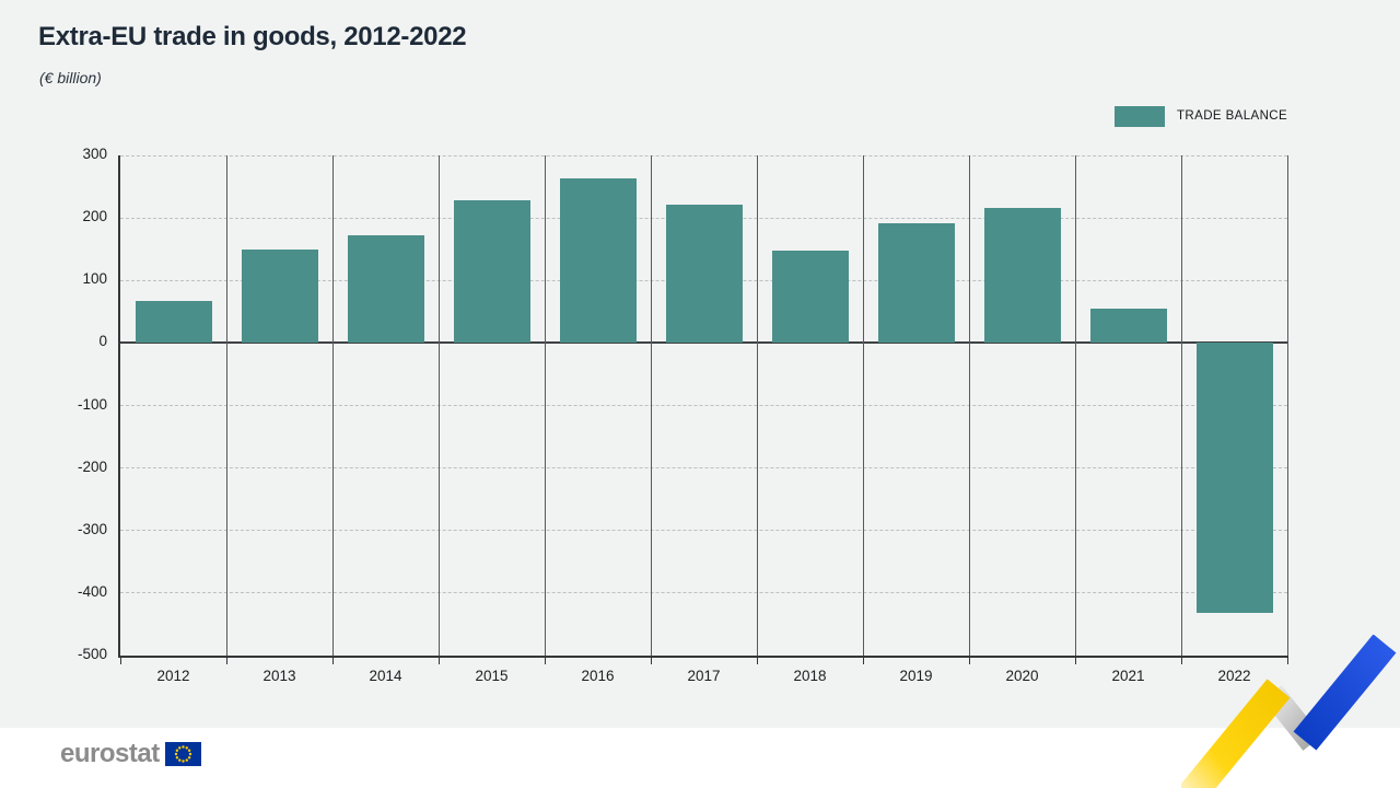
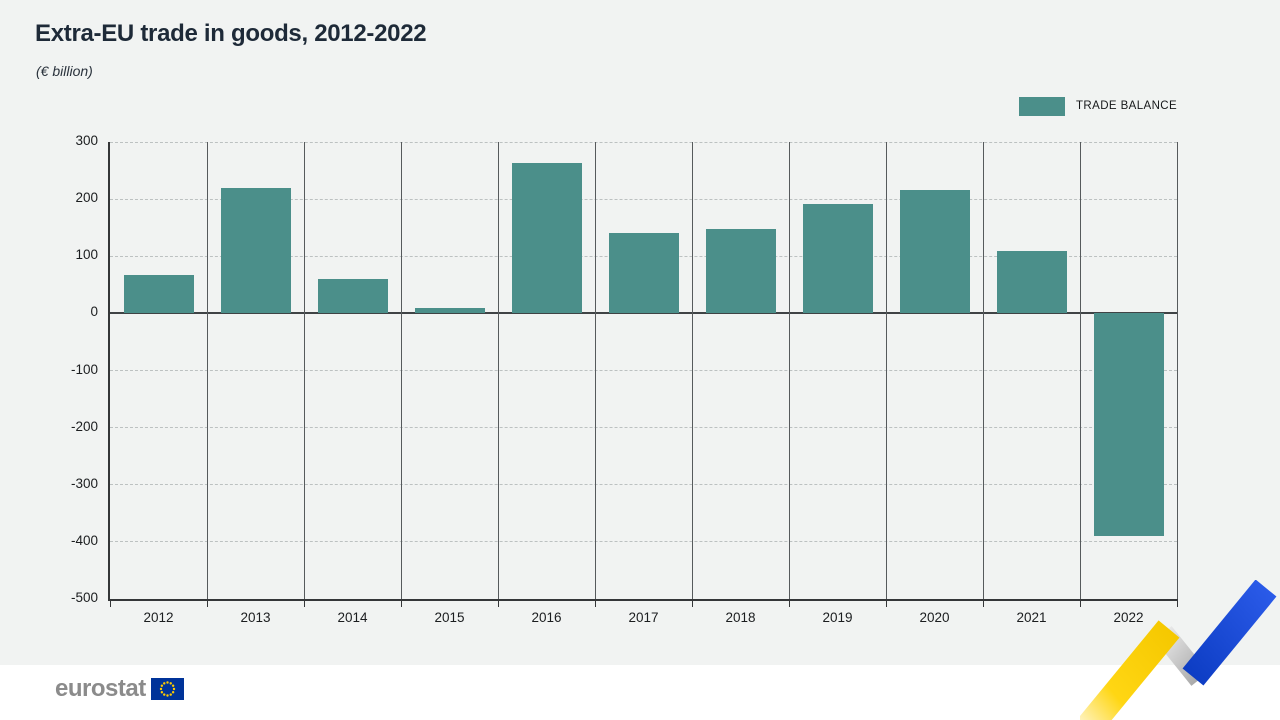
2013: 150 -> 220
2014: 170 -> 60
2015: 230 -> 10
2017: 220 -> 140
2021: 60 -> 110
2022: -430 -> -390
